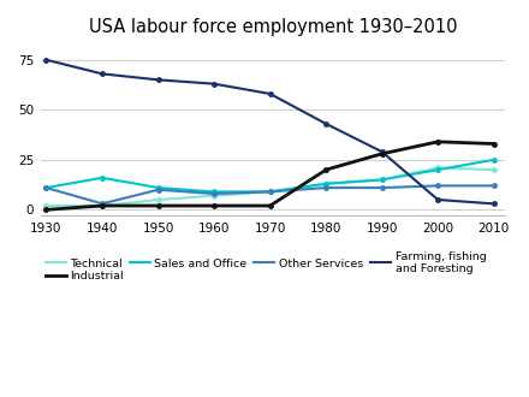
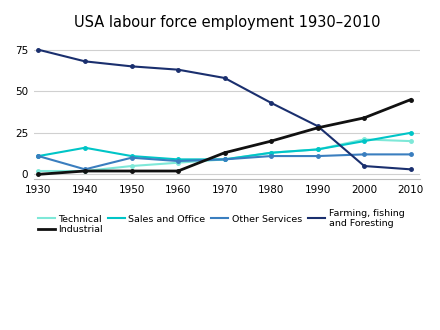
Industrial/1970: 2 -> 13
Industrial/2010: 33 -> 45
